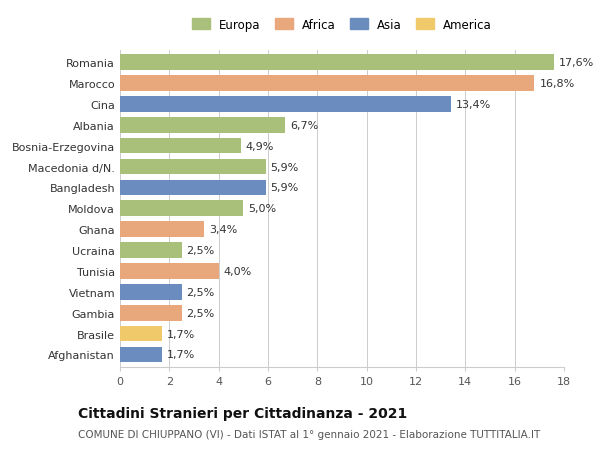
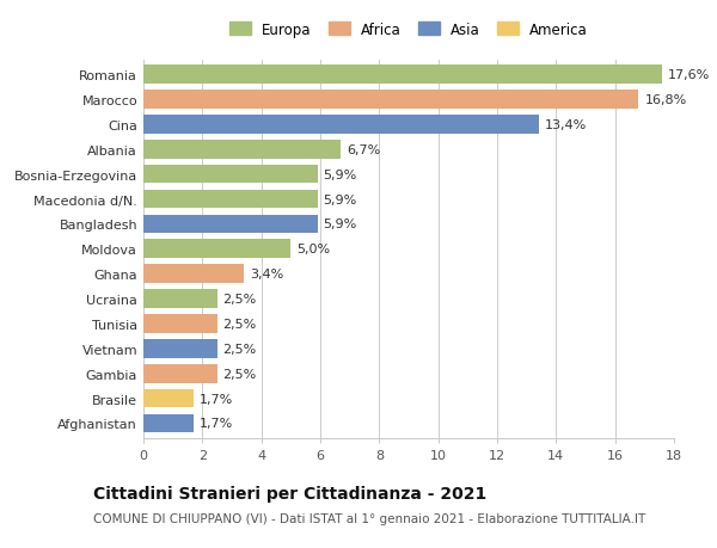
Bosnia-Erzegovina: 4,9% -> 5,9%
Tunisia: 4,0% -> 2,5%
